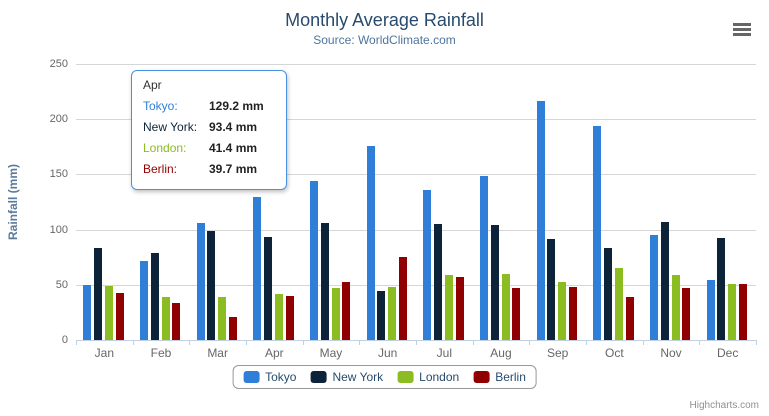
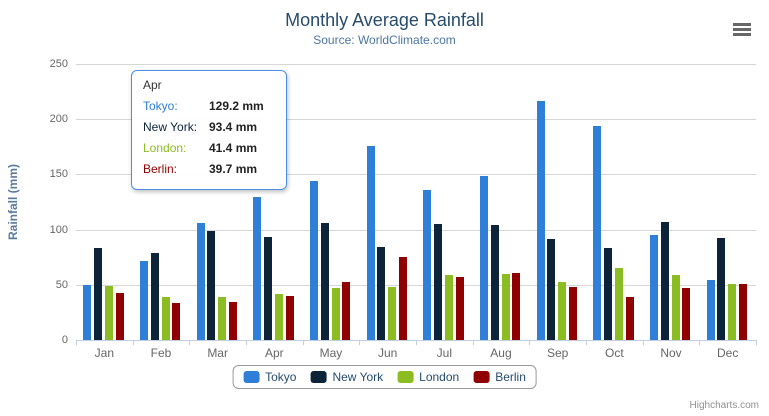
Berlin/Mar: 21 -> 34
New York/Jun: 44 -> 84
Berlin/Aug: 47 -> 60
